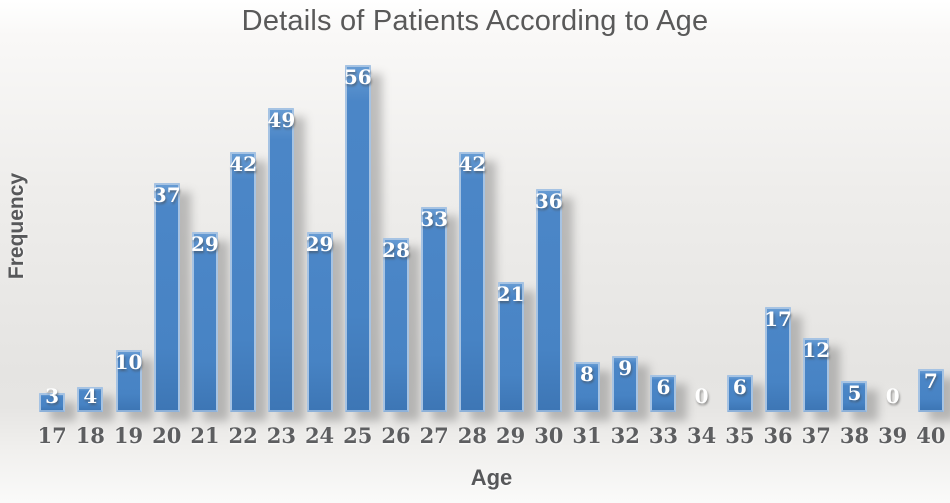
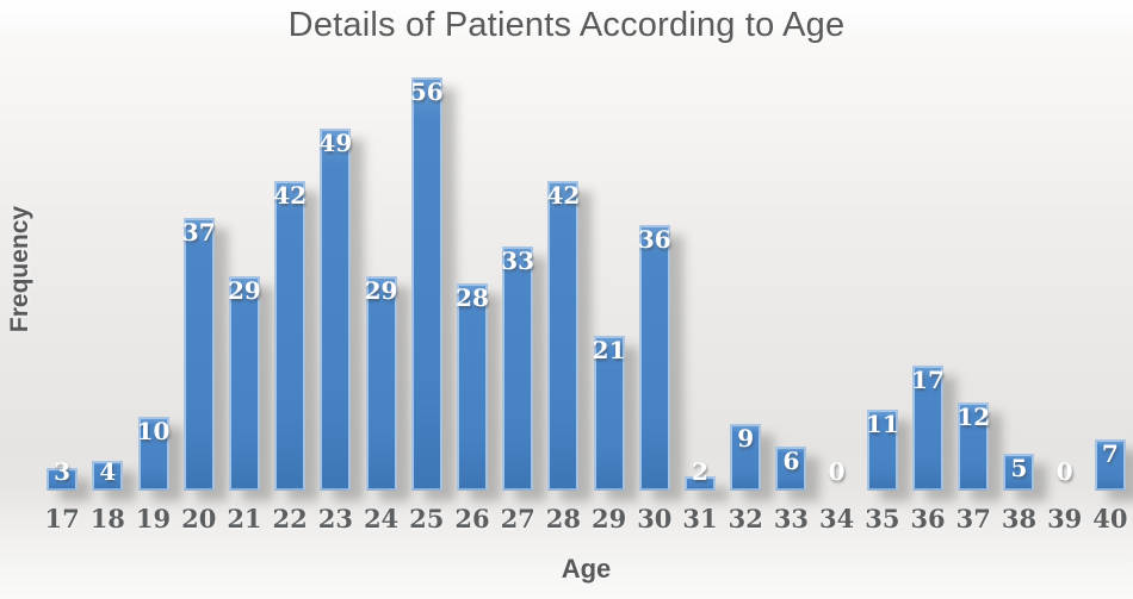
31: 8 -> 2
35: 6 -> 11
